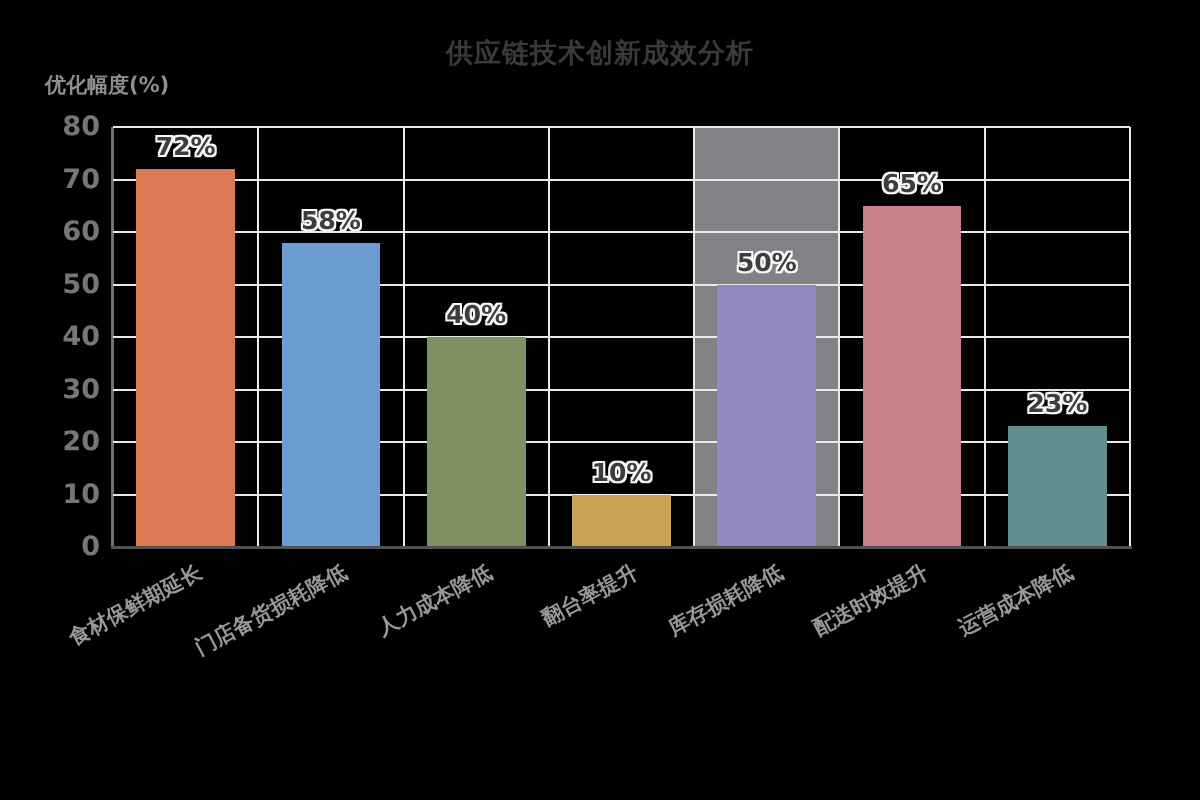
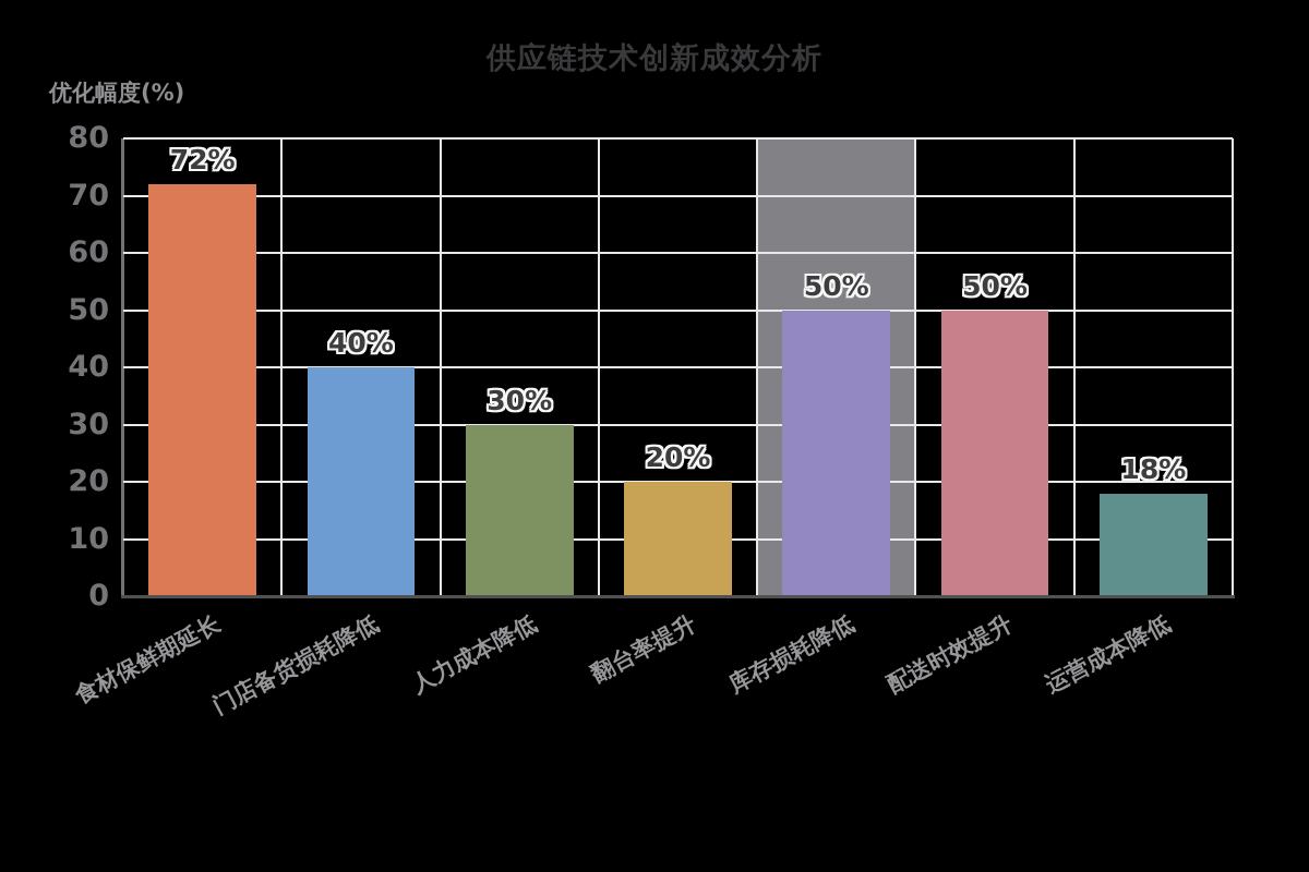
门店备货损耗降低: 58% -> 40%
人力成本降低: 40% -> 30%
翻台率提升: 10% -> 20%
配送时效提升: 65% -> 50%
运营成本降低: 23% -> 18%
